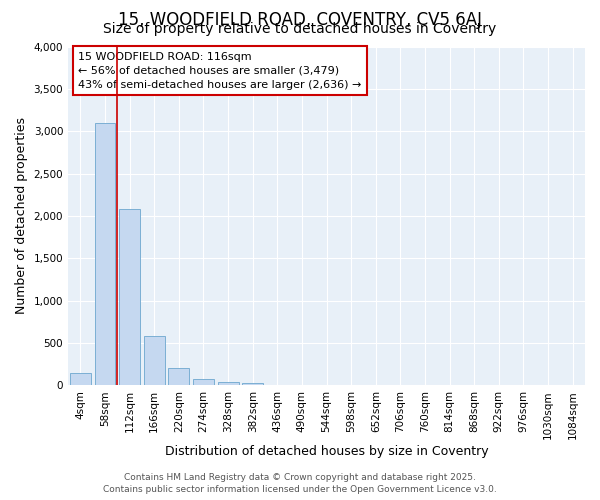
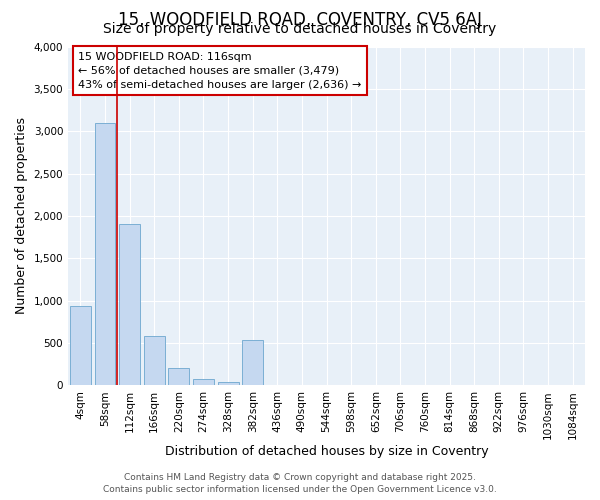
4sqm: 150 -> 940
112sqm: 2,080 -> 1,900
382sqm: 30 -> 540
